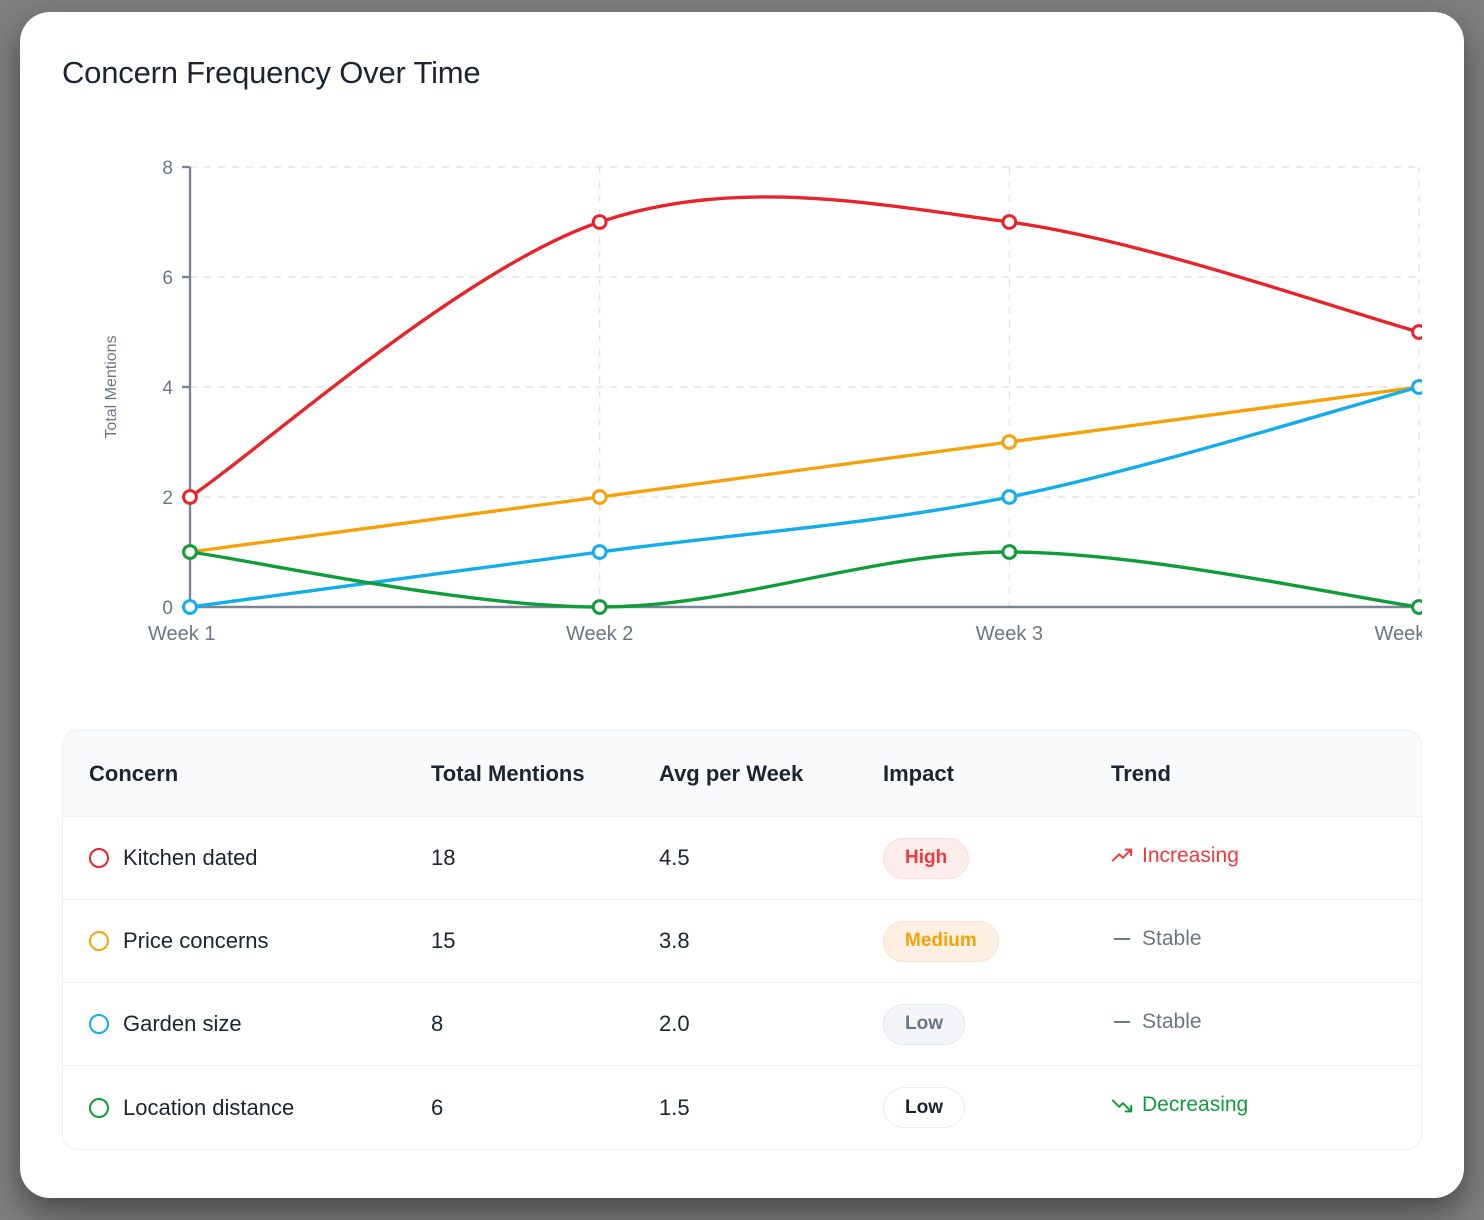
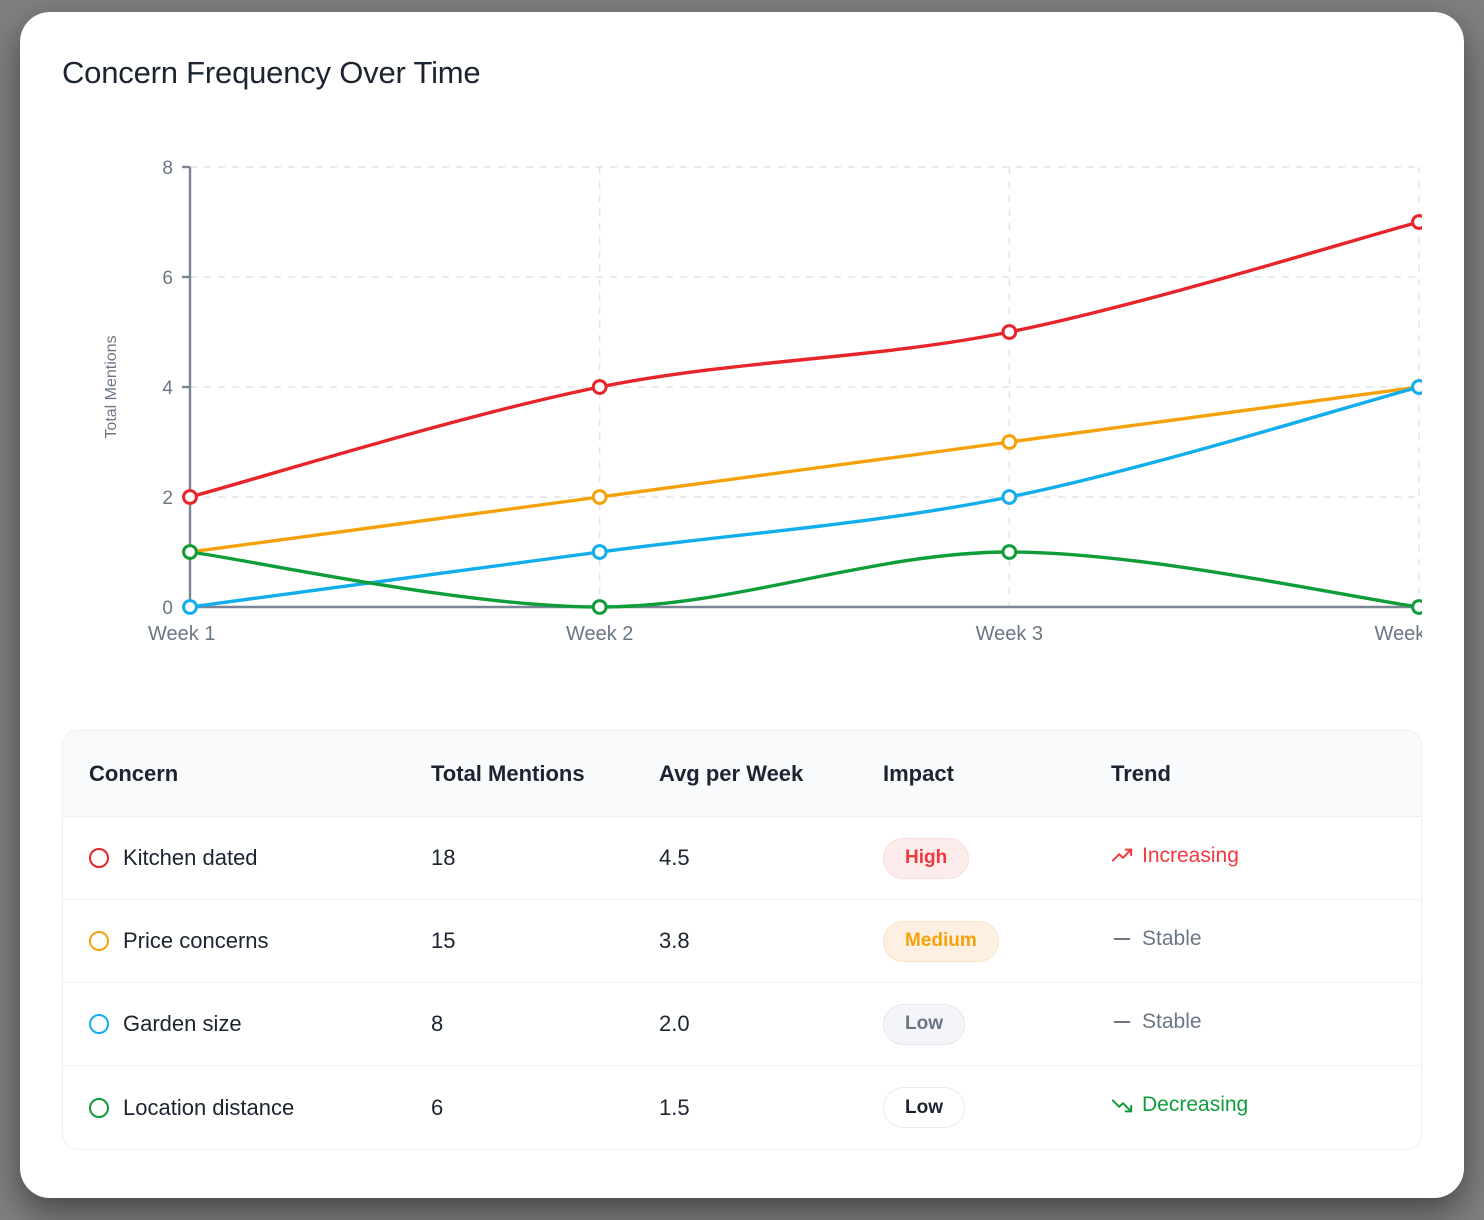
Kitchen dated/Week 2: 7 -> 4
Kitchen dated/Week 3: 7 -> 5
Kitchen dated/Week 4: 5 -> 7
